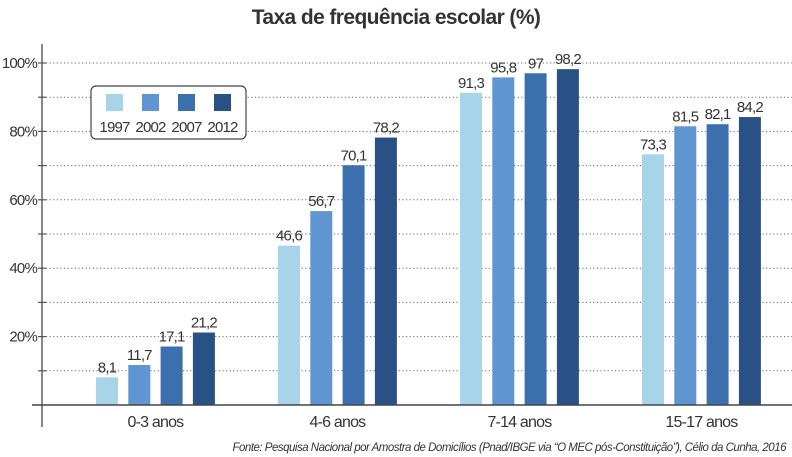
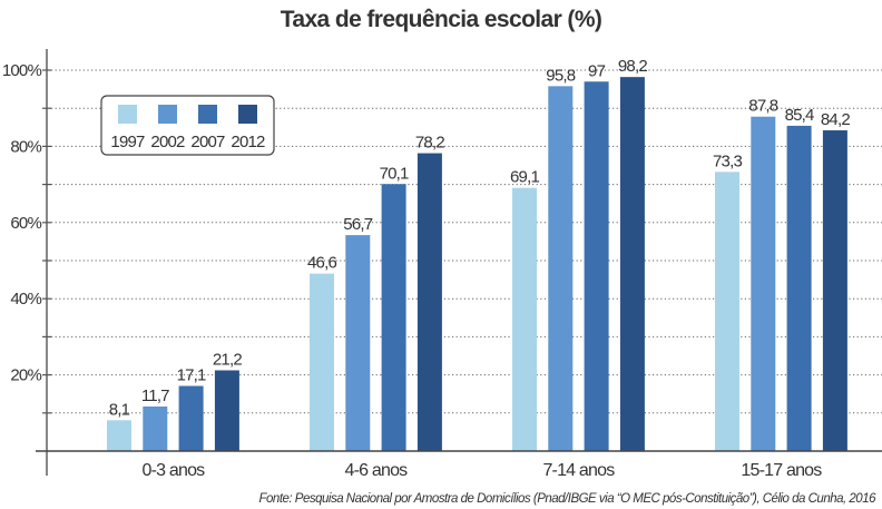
1997/7-14 anos: 91,3 -> 69,1
2002/15-17 anos: 81,5 -> 87,8
2007/15-17 anos: 82,1 -> 85,4
